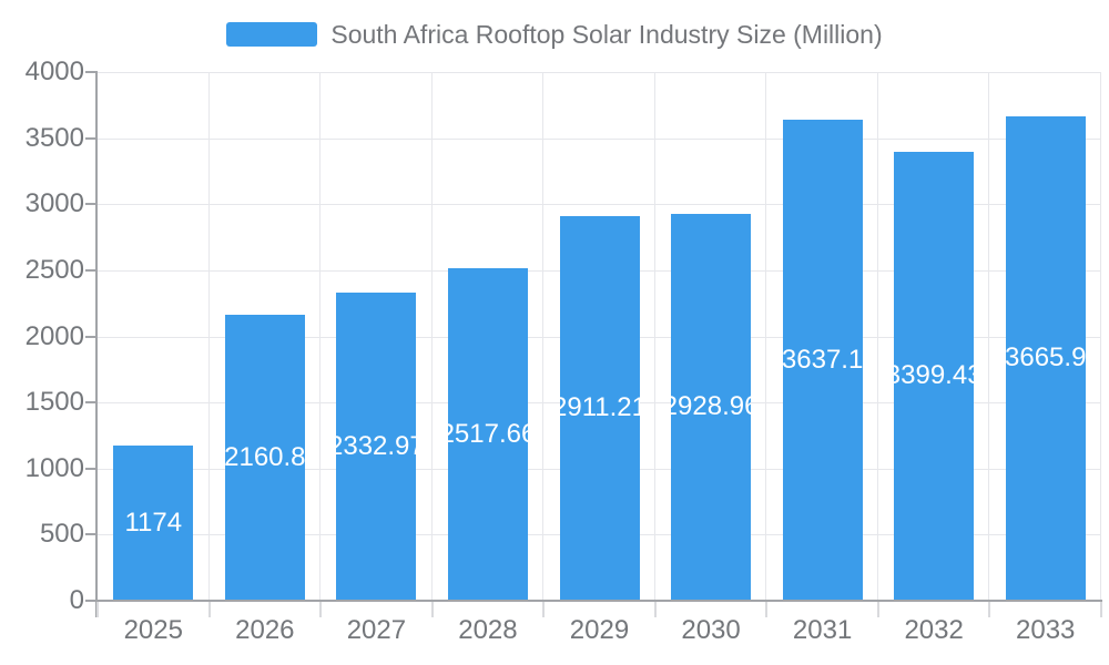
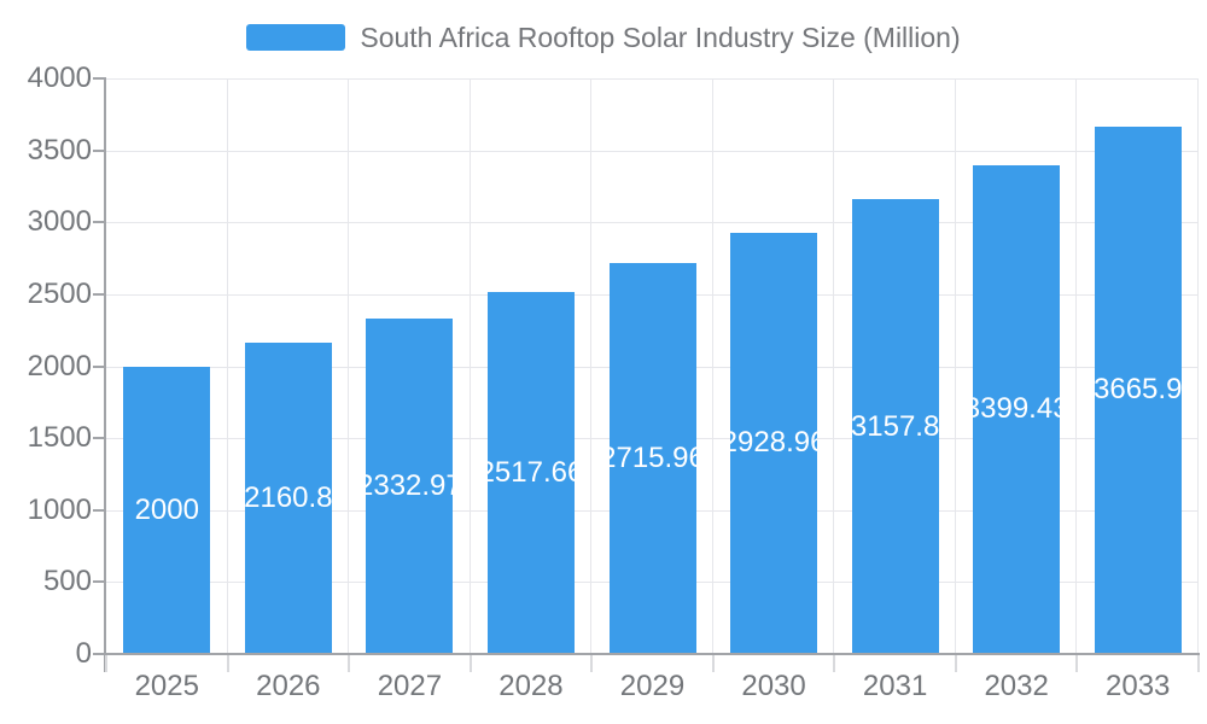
2025: 1174 -> 2000
2029: 2911.21 -> 2715.96
2031: 3637.1 -> 3157.8
